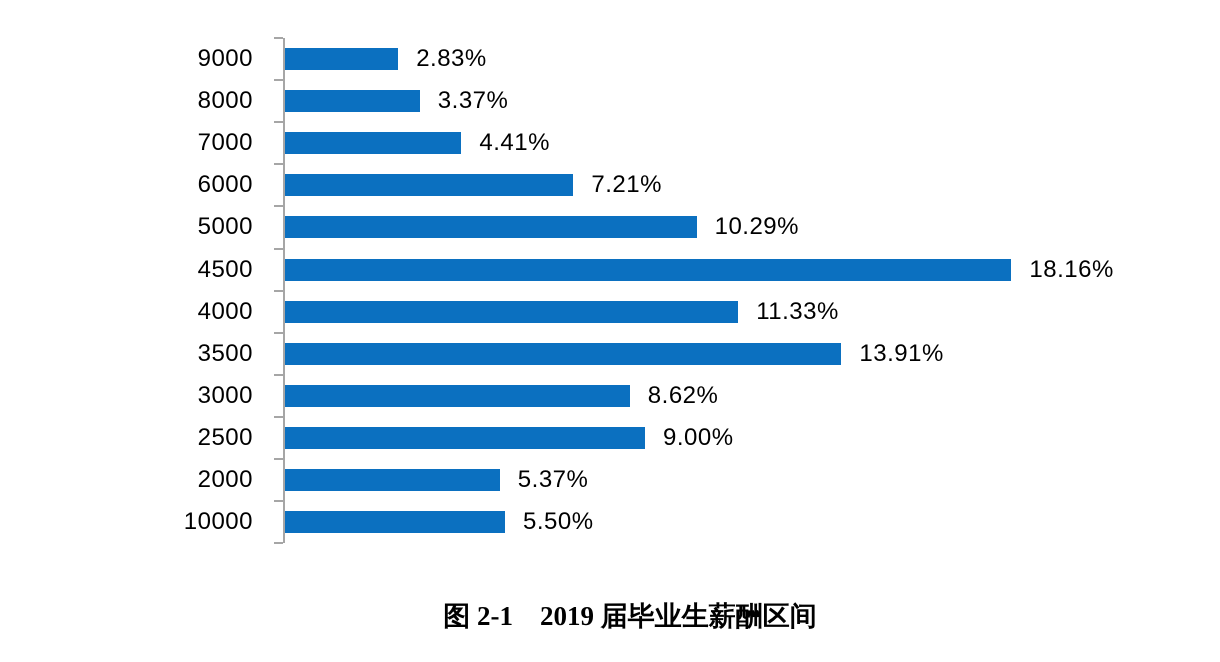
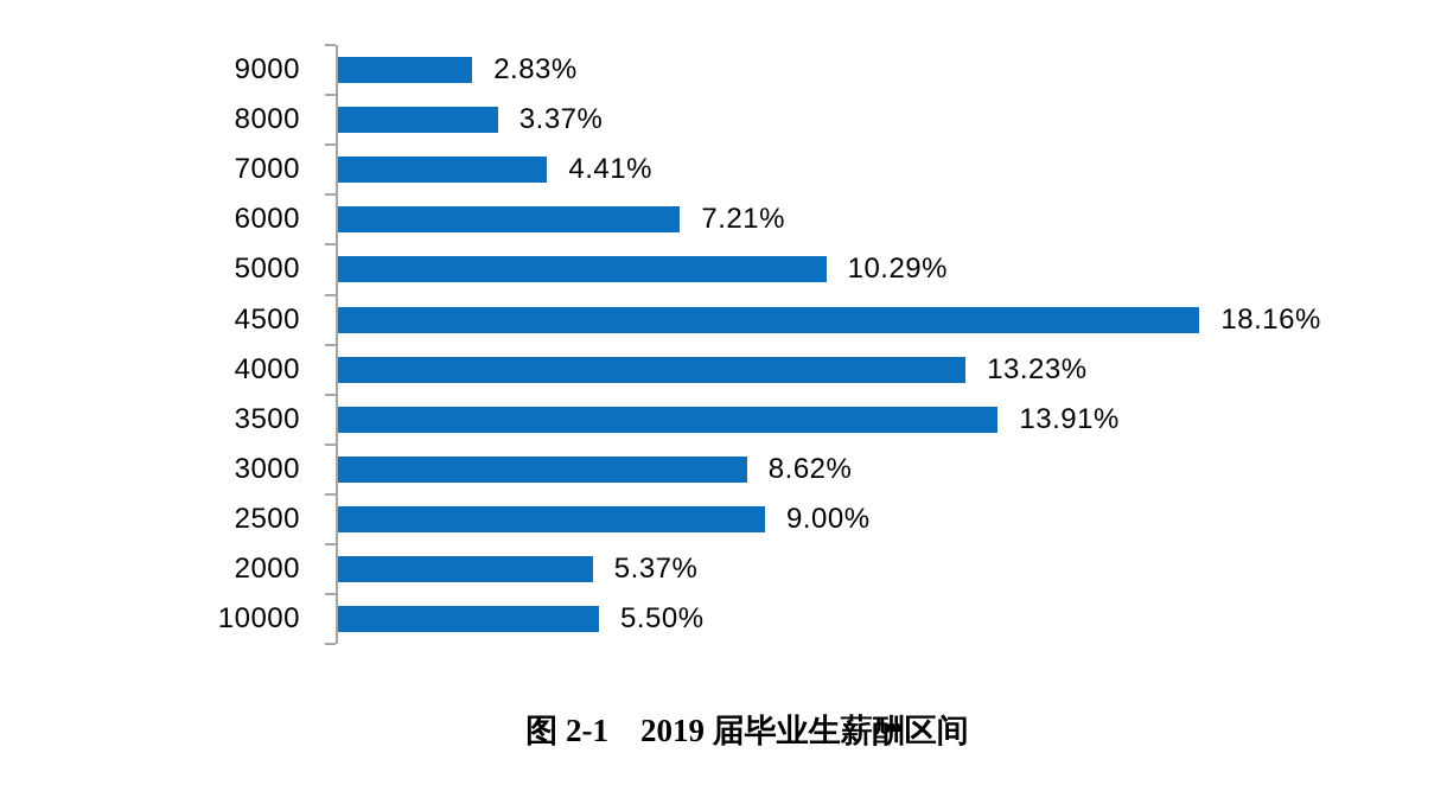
4000: 11.33% -> 13.23%
